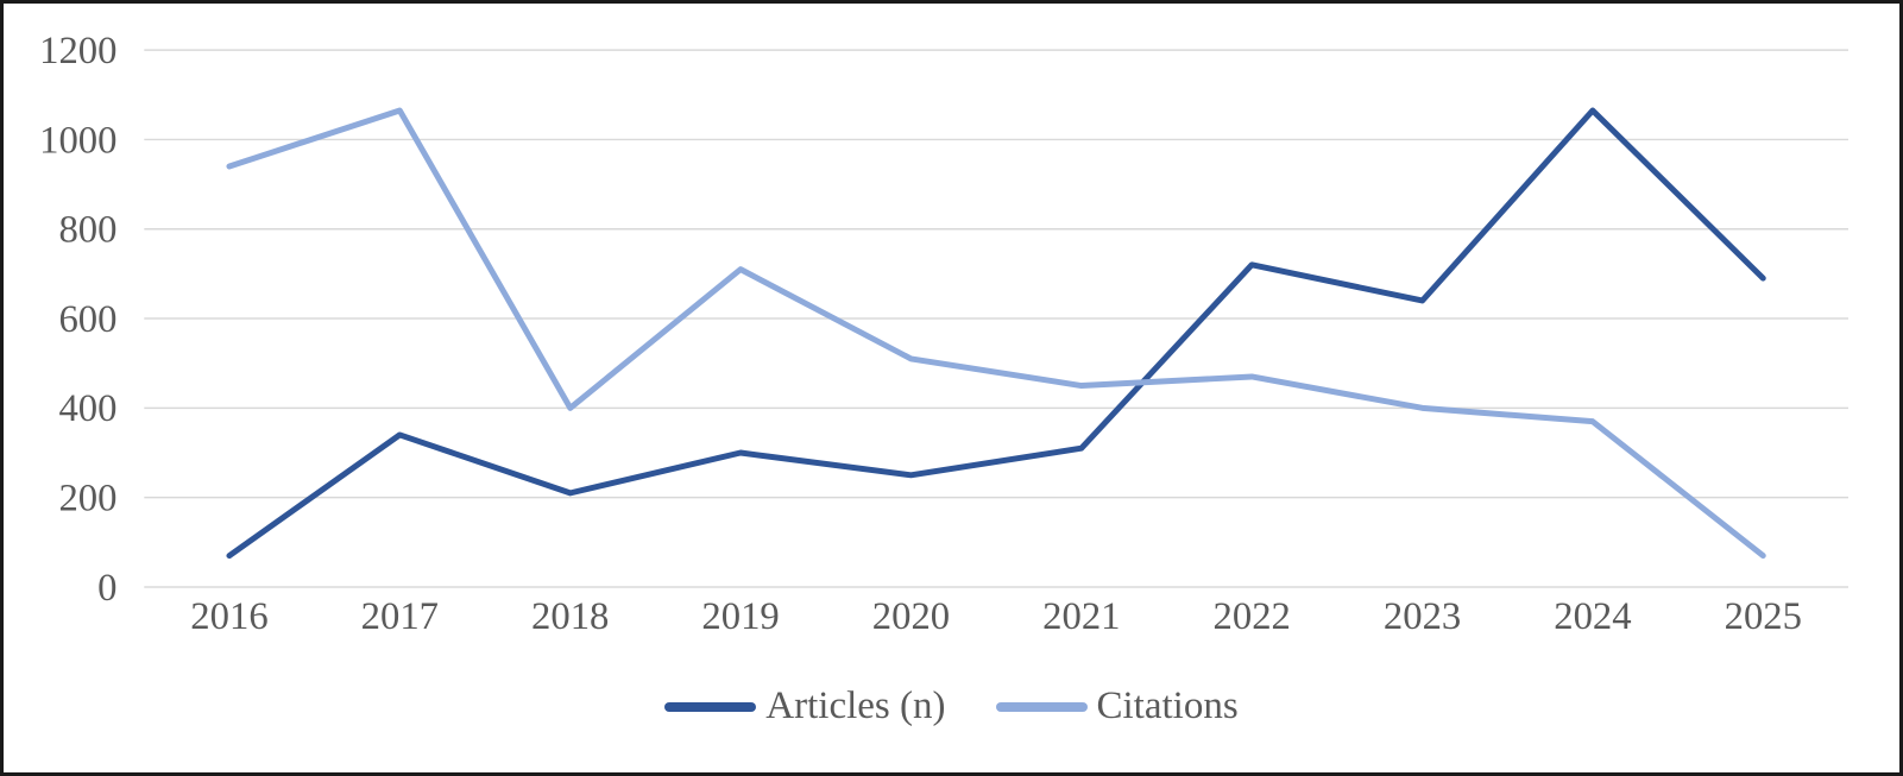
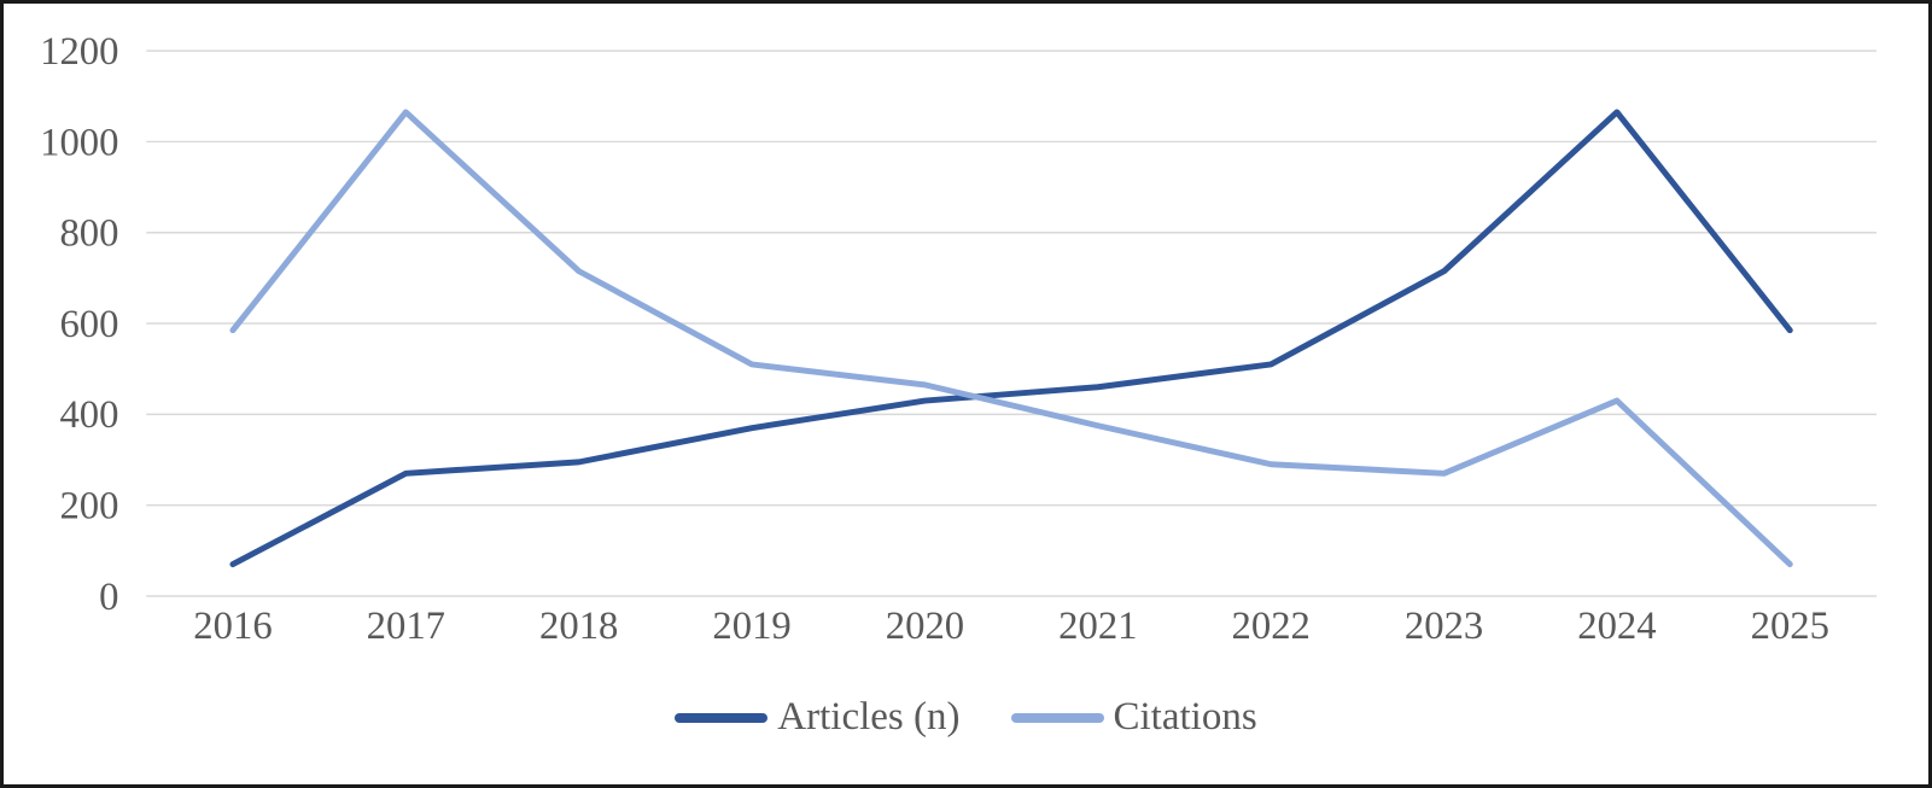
Citations/2016: 940 -> 580
Articles (n)/2017: 340 -> 270
Articles (n)/2018: 210 -> 300
Citations/2018: 400 -> 720
Articles (n)/2019: 300 -> 370
Citations/2019: 710 -> 510
Articles (n)/2020: 250 -> 430
Citations/2020: 510 -> 460
Articles (n)/2021: 310 -> 460
Citations/2021: 450 -> 380
Articles (n)/2022: 720 -> 510
Citations/2022: 470 -> 290
Articles (n)/2023: 640 -> 720
Citations/2023: 400 -> 270
Citations/2024: 370 -> 430
Articles (n)/2025: 690 -> 580
